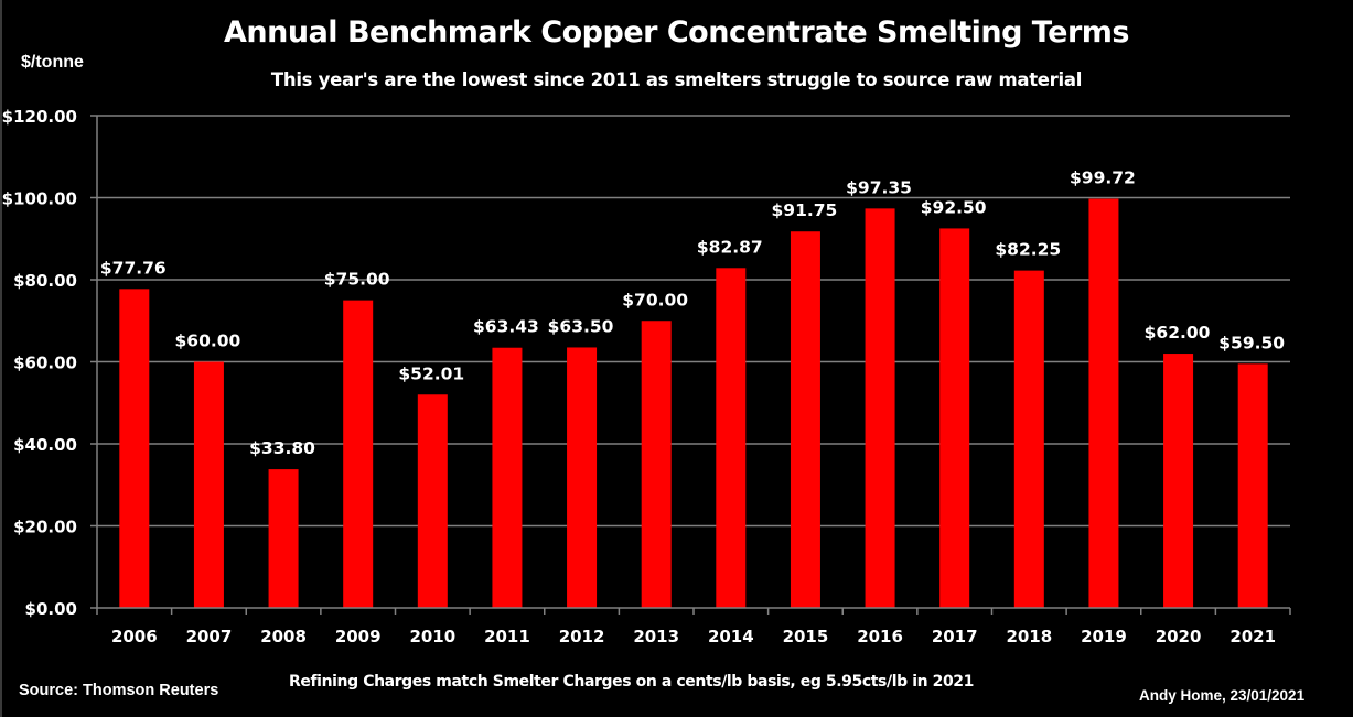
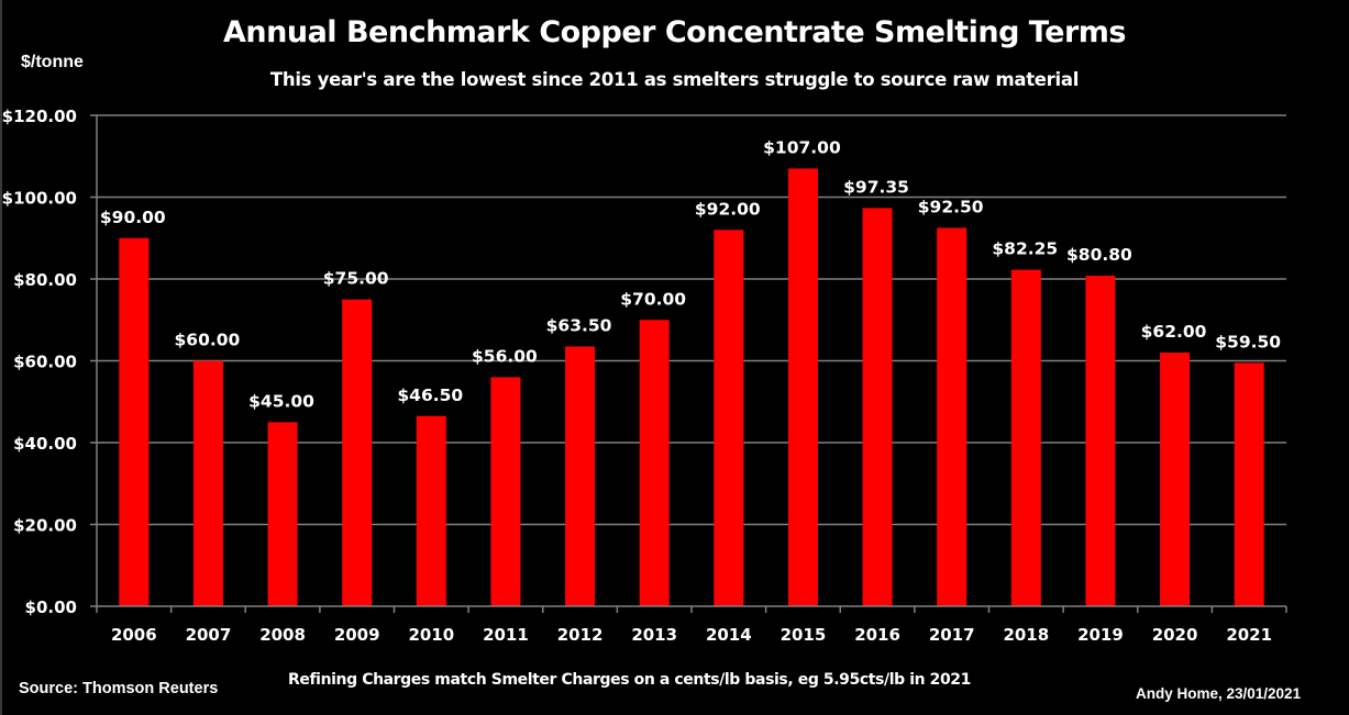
2006: $77.76 -> $90.00
2008: $33.80 -> $45.00
2010: $52.01 -> $46.50
2011: $63.43 -> $56.00
2014: $82.87 -> $92.00
2015: $91.75 -> $107.00
2019: $99.72 -> $80.80
